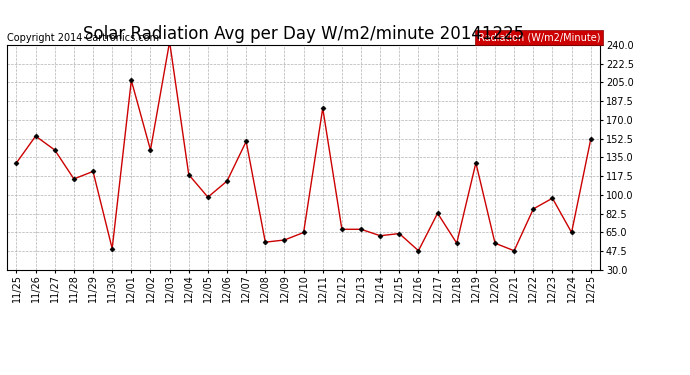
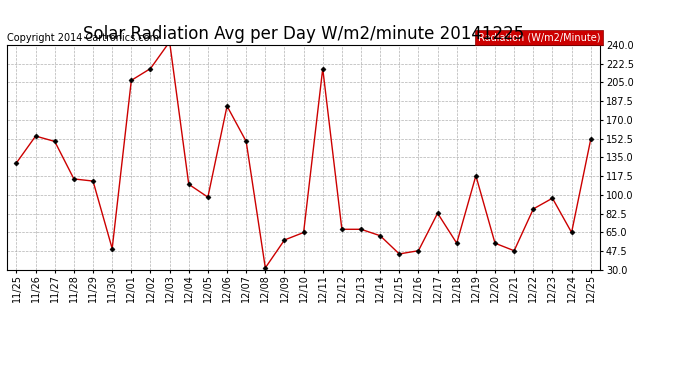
11/27: 142 -> 150
11/29: 122 -> 113
12/02: 142 -> 218
12/04: 119 -> 110
12/06: 113 -> 183
12/08: 56 -> 32
12/11: 181 -> 218
12/15: 64 -> 45
12/19: 130 -> 118
